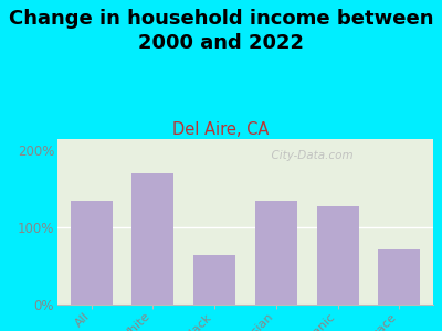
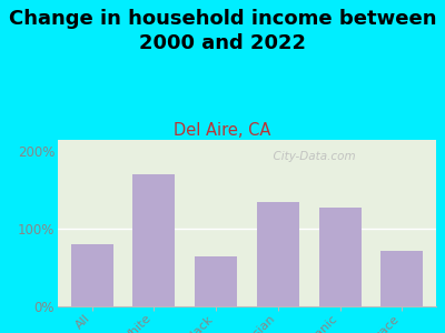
All: 135% -> 80%
